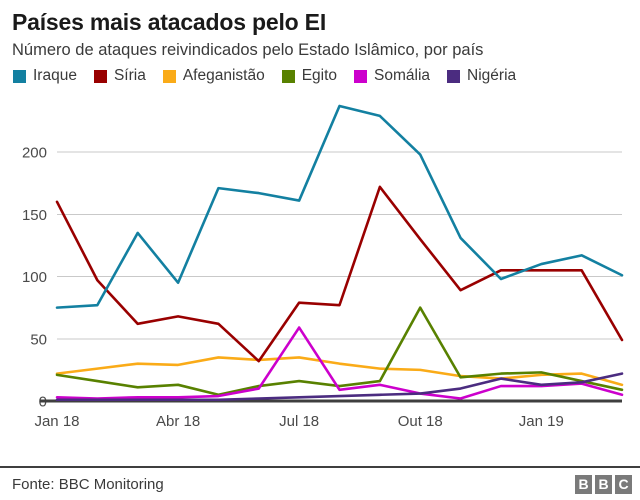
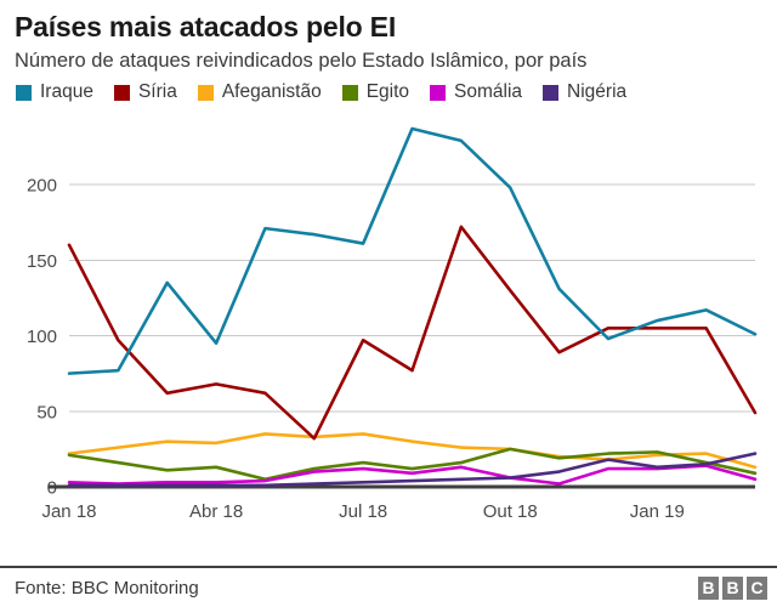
Síria/Jul 18: 79 -> 97
Somália/Jul 18: 59 -> 12
Egito/Out 18: 75 -> 25
